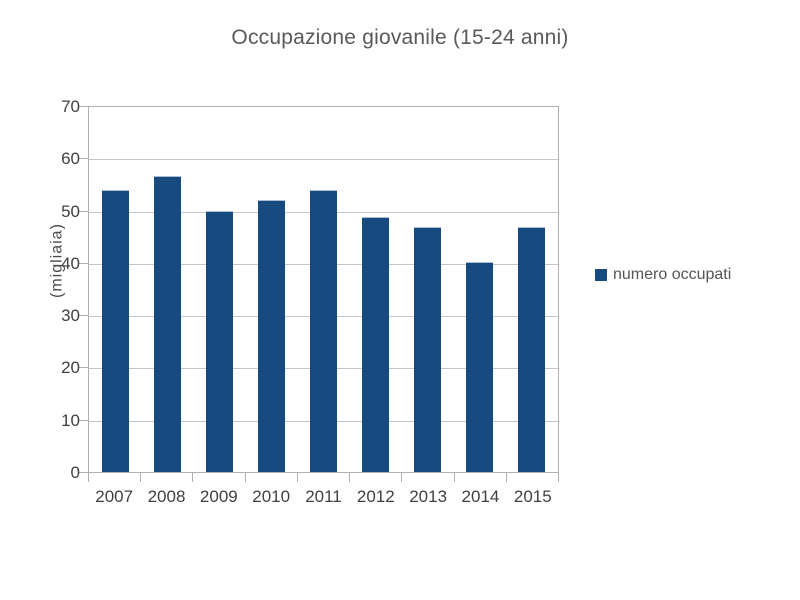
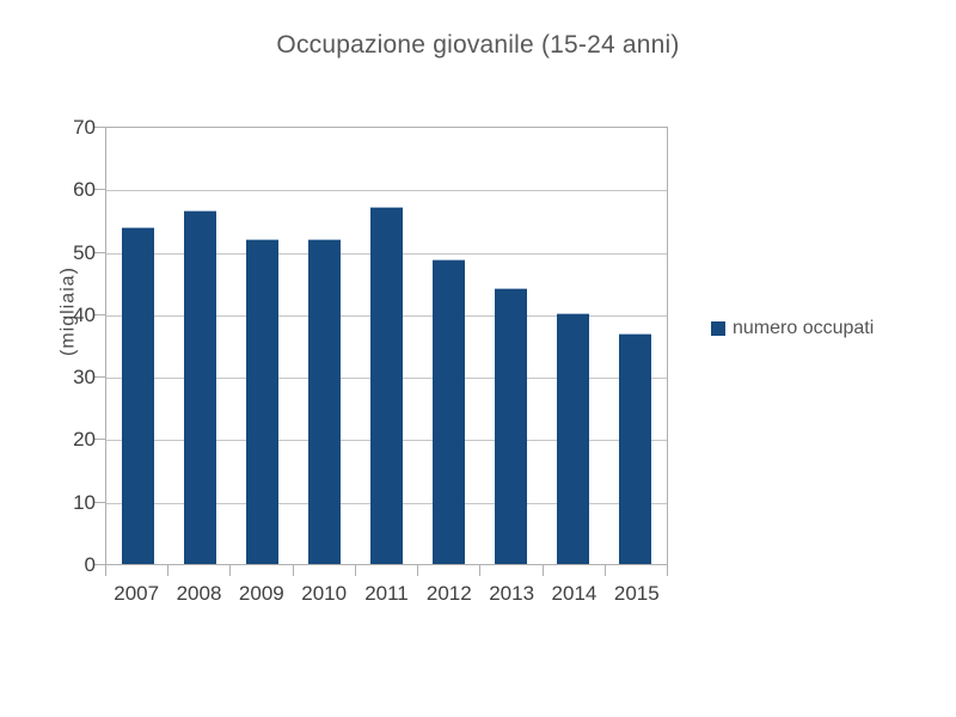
2009: 50 -> 52
2011: 54 -> 57
2013: 47 -> 44
2015: 47 -> 37
